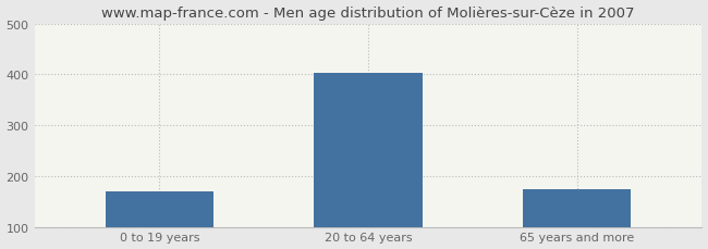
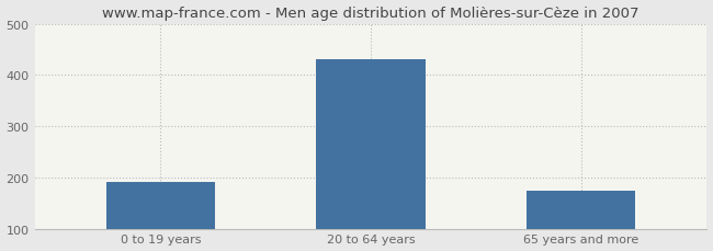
0 to 19 years: 170 -> 190
20 to 64 years: 403 -> 430
